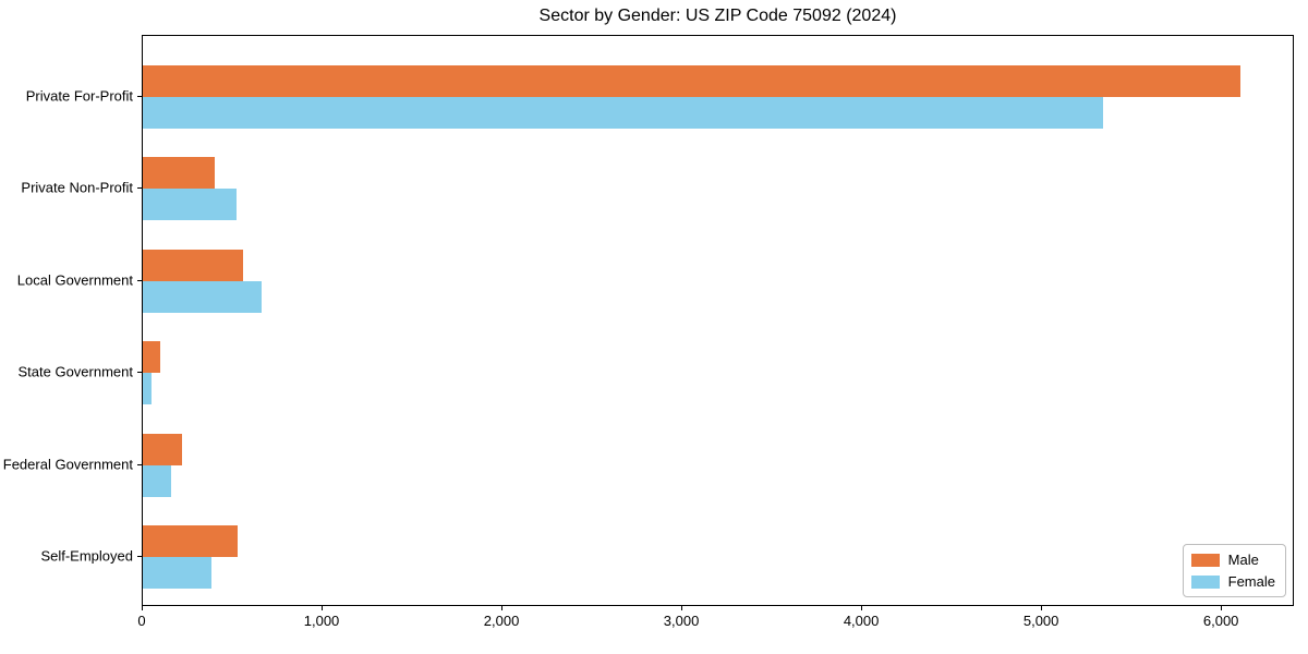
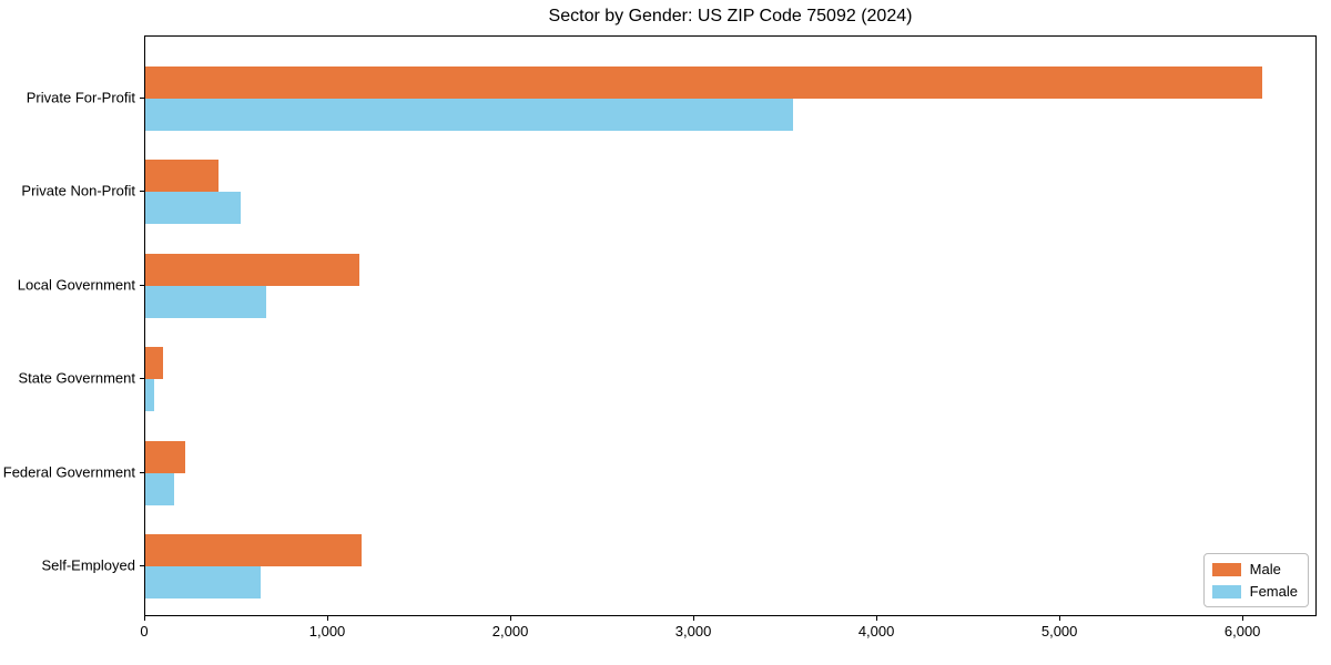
Female/Private For-Profit: 5340 -> 3540
Male/Local Government: 560 -> 1170
Male/Self-Employed: 520 -> 1180
Female/Self-Employed: 380 -> 630
